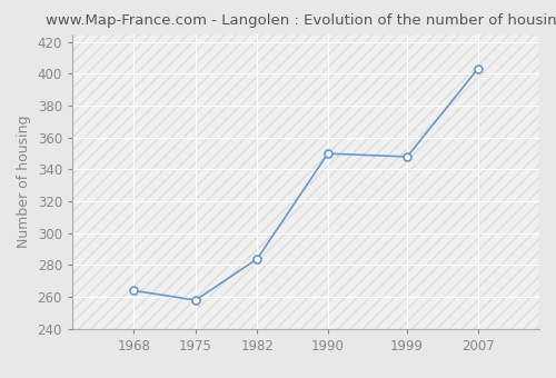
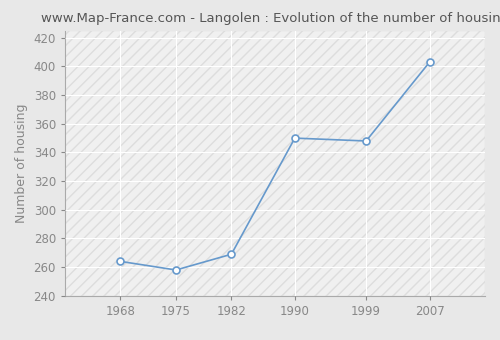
1982: 284 -> 269
